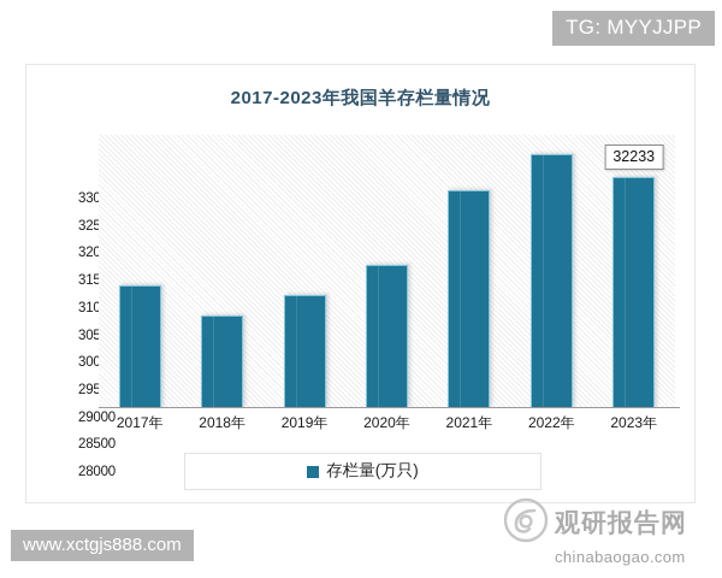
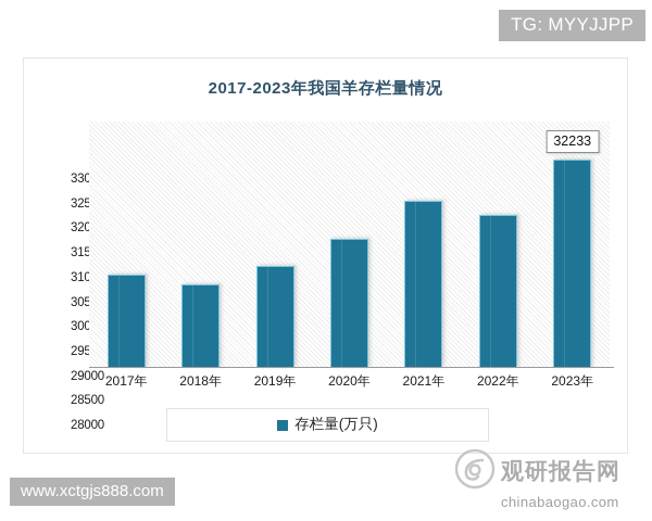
2017年: 30200 -> 29900
2021年: 32000 -> 31400
2022年: 32600 -> 31100
